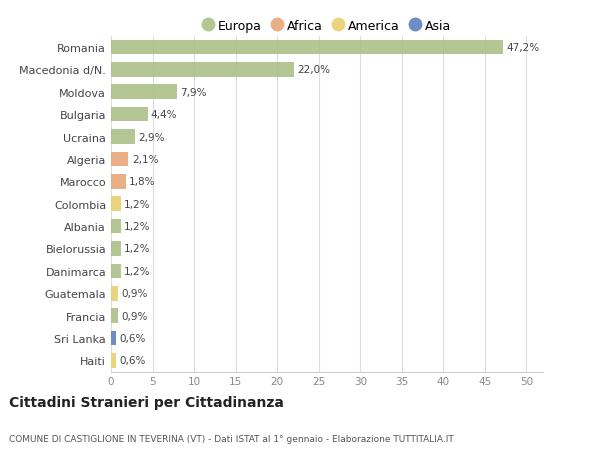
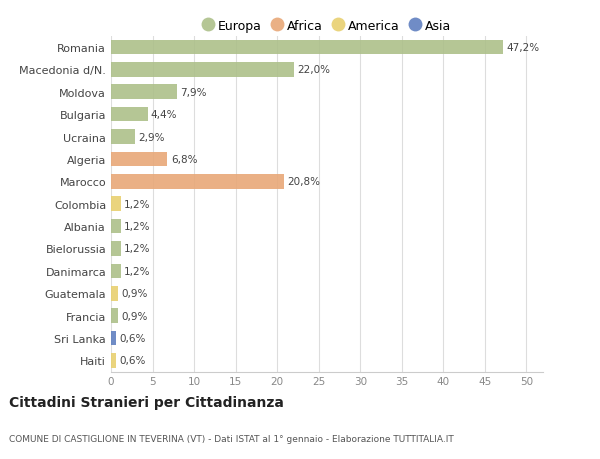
Algeria: 2,1% -> 6,8%
Marocco: 1,8% -> 20,8%
